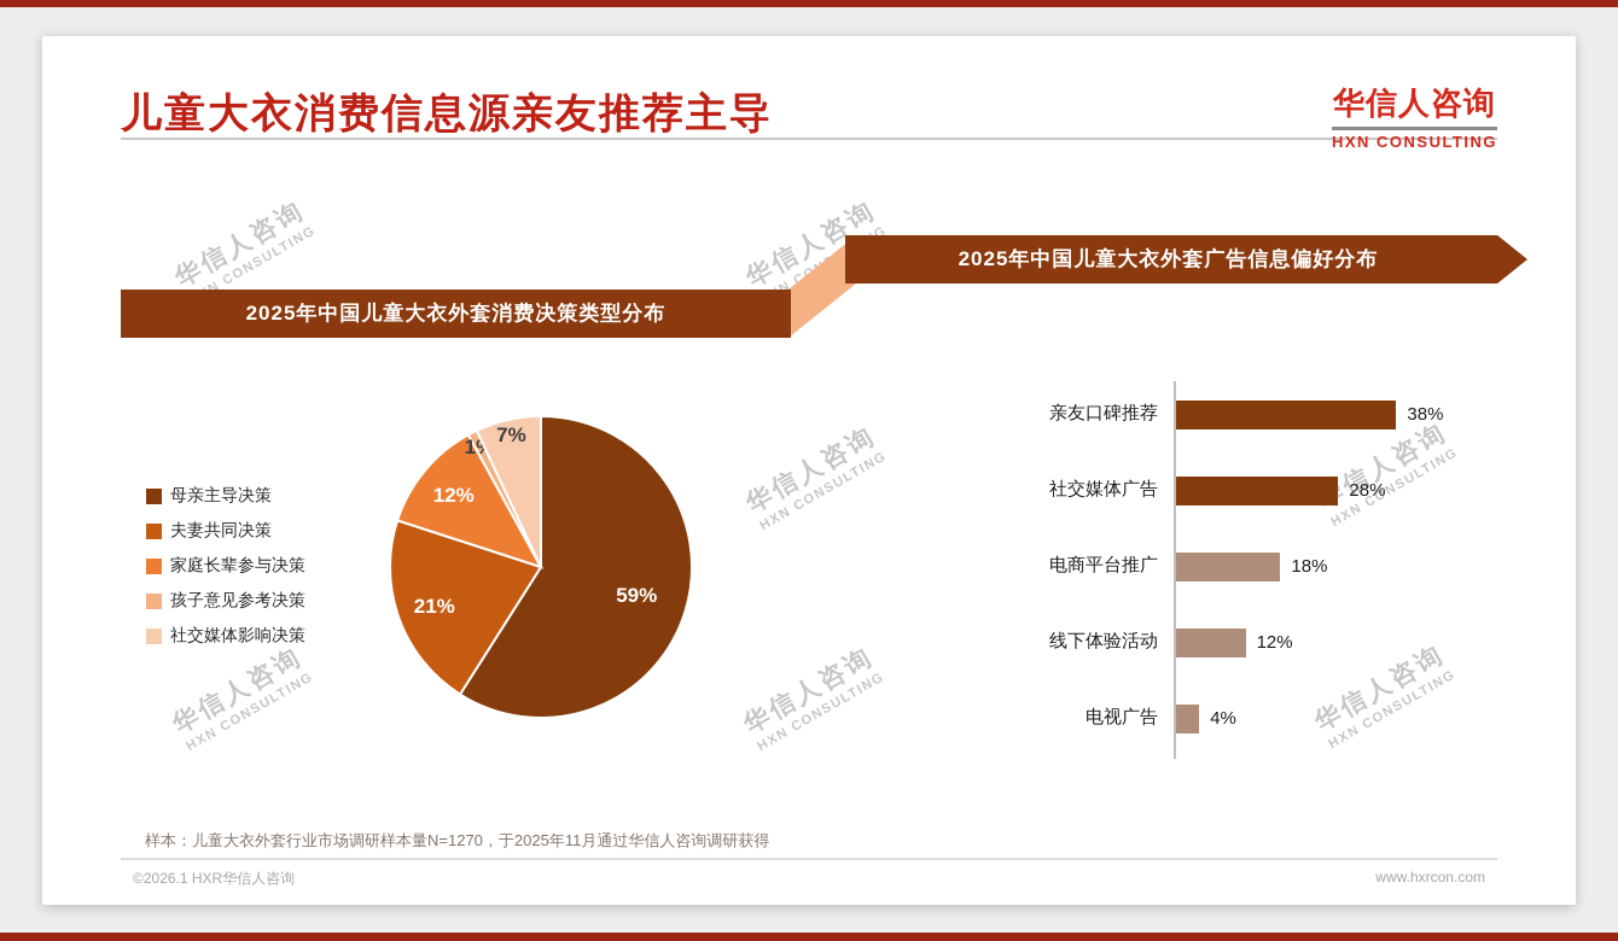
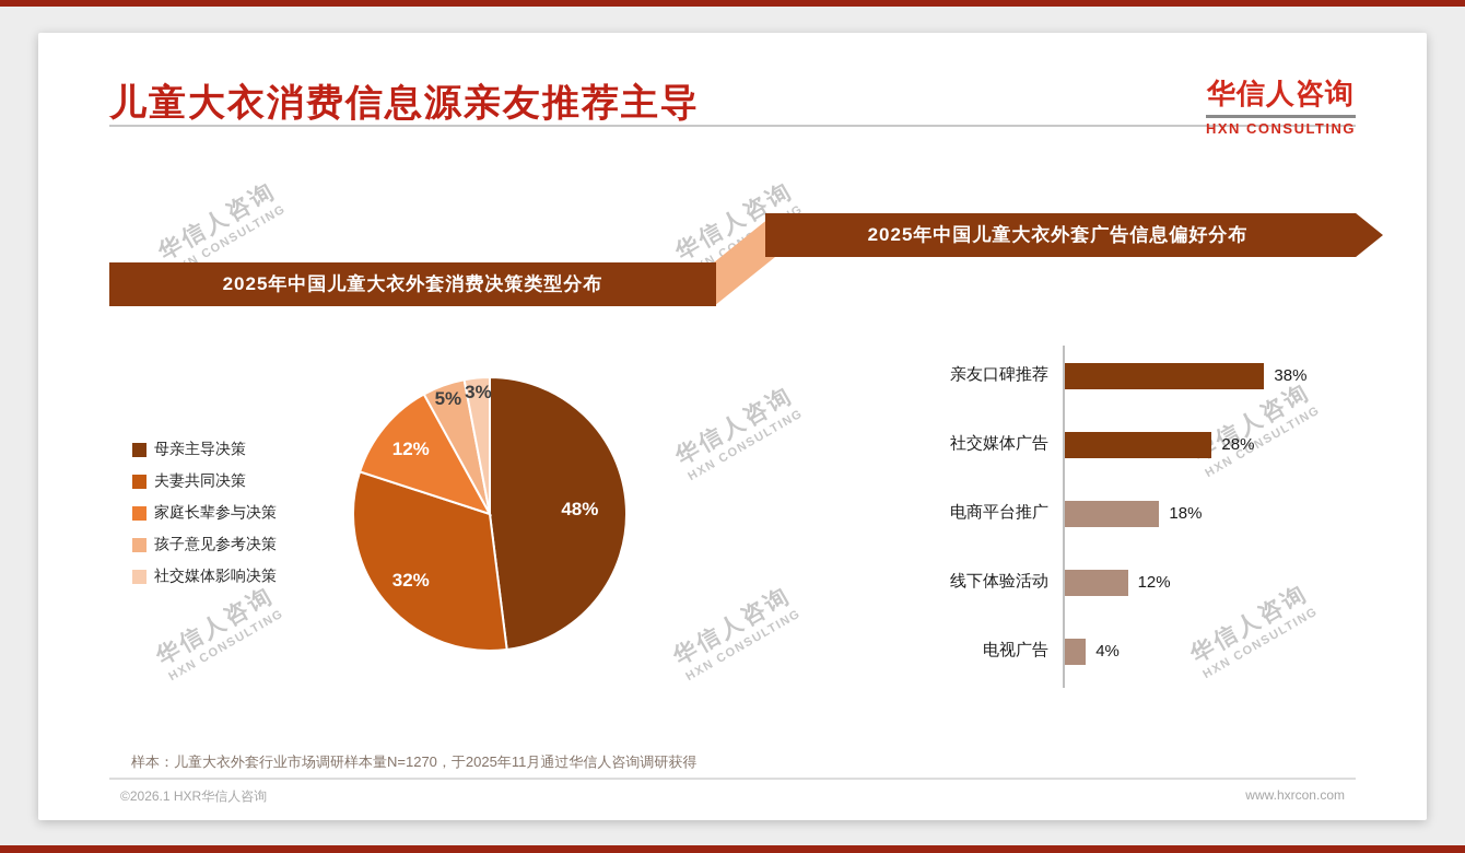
2025年中国儿童大衣外套消费决策类型分布/母亲主导决策: 59% -> 48%
2025年中国儿童大衣外套消费决策类型分布/夫妻共同决策: 21% -> 32%
2025年中国儿童大衣外套消费决策类型分布/孩子意见参考决策: 1% -> 5%
2025年中国儿童大衣外套消费决策类型分布/社交媒体影响决策: 7% -> 3%
